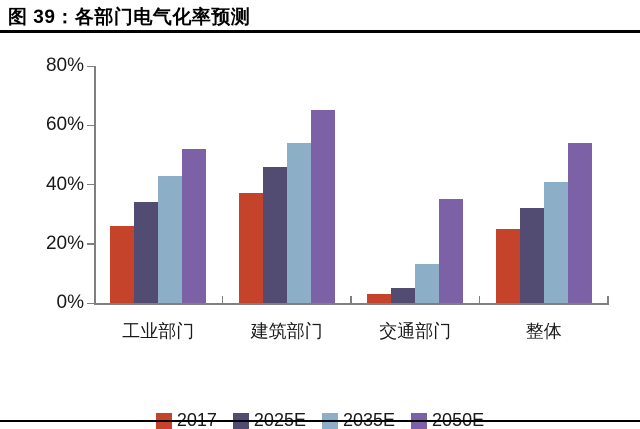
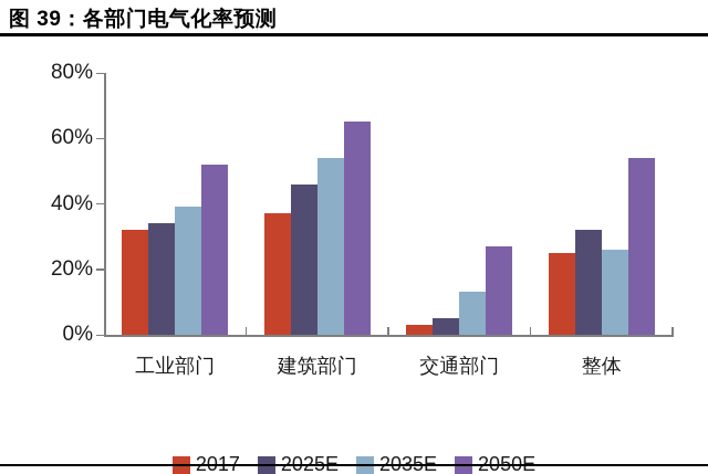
2017/工业部门: 26% -> 32%
2035E/工业部门: 43% -> 39%
2050E/交通部门: 35% -> 27%
2035E/整体: 41% -> 26%
